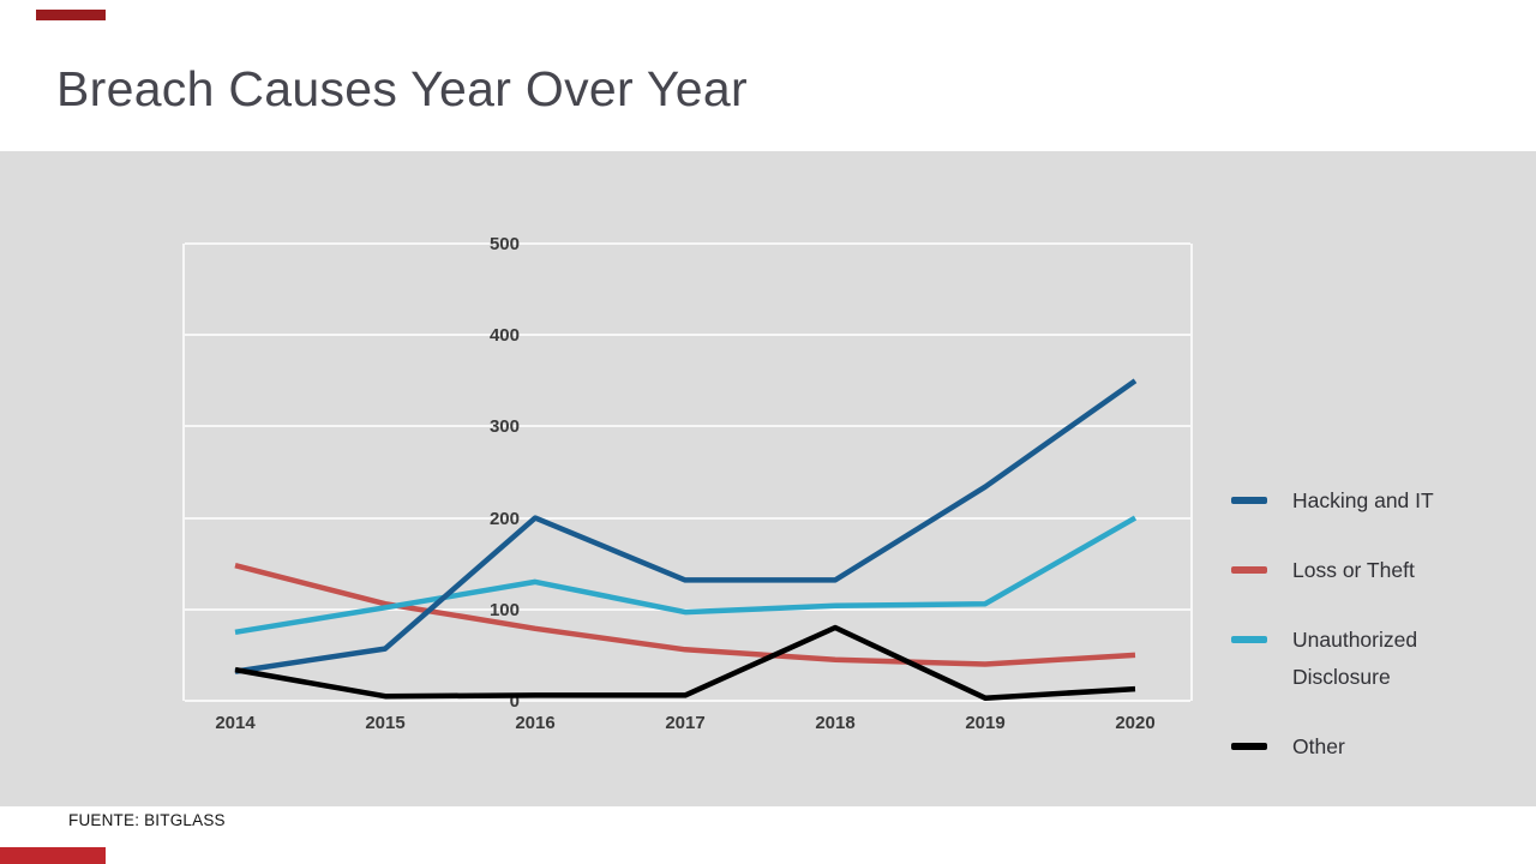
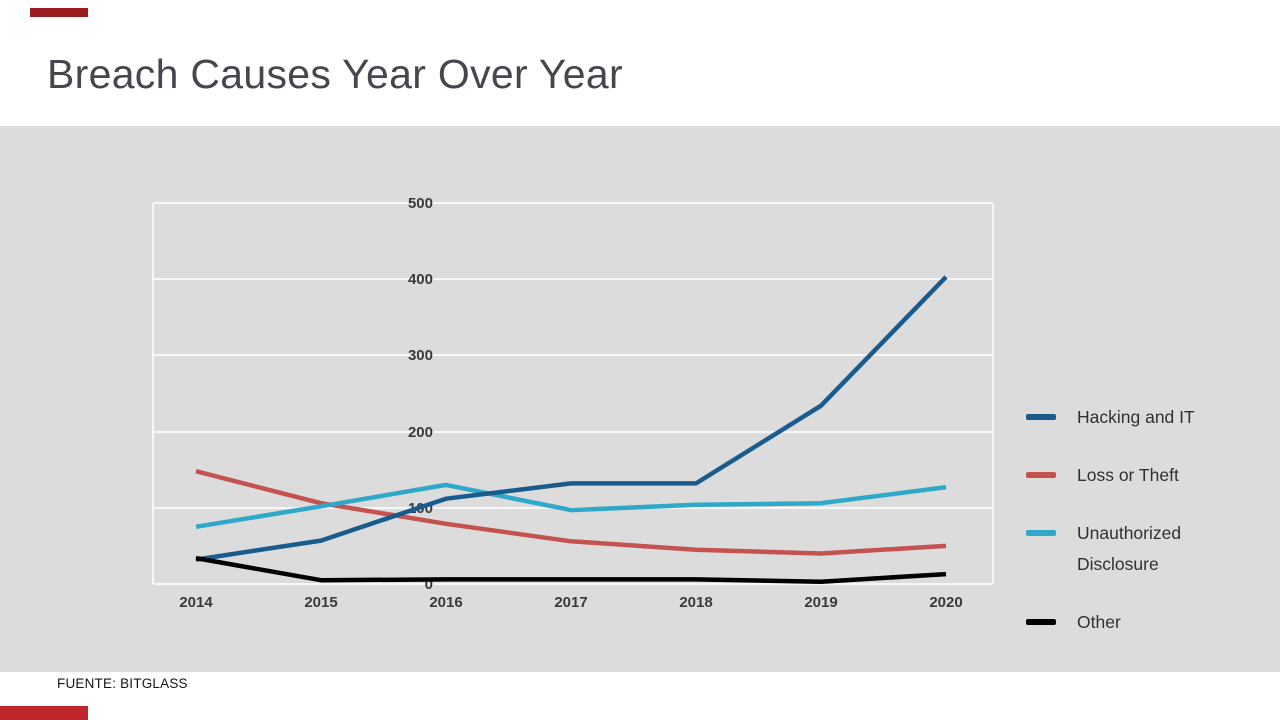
Hacking and IT/2016: 200 -> 110
Other/2018: 80 -> 10
Hacking and IT/2020: 350 -> 400
Unauthorized Disclosure/2020: 200 -> 130
